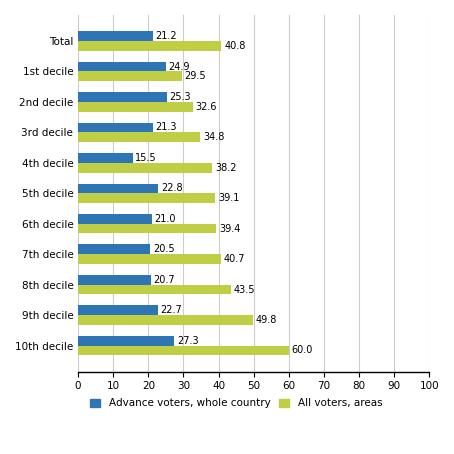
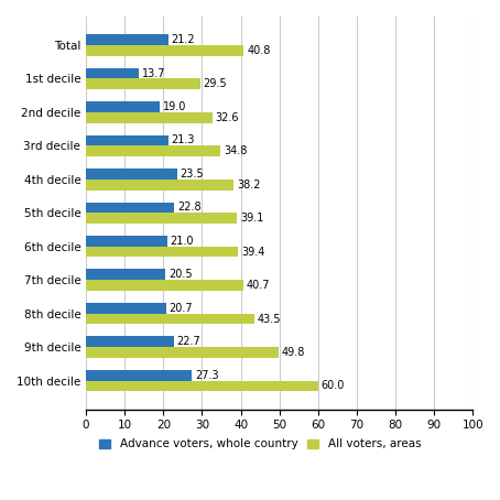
Advance voters, whole country/1st decile: 24.9 -> 13.7
Advance voters, whole country/2nd decile: 25.3 -> 19.0
Advance voters, whole country/4th decile: 15.5 -> 23.5
